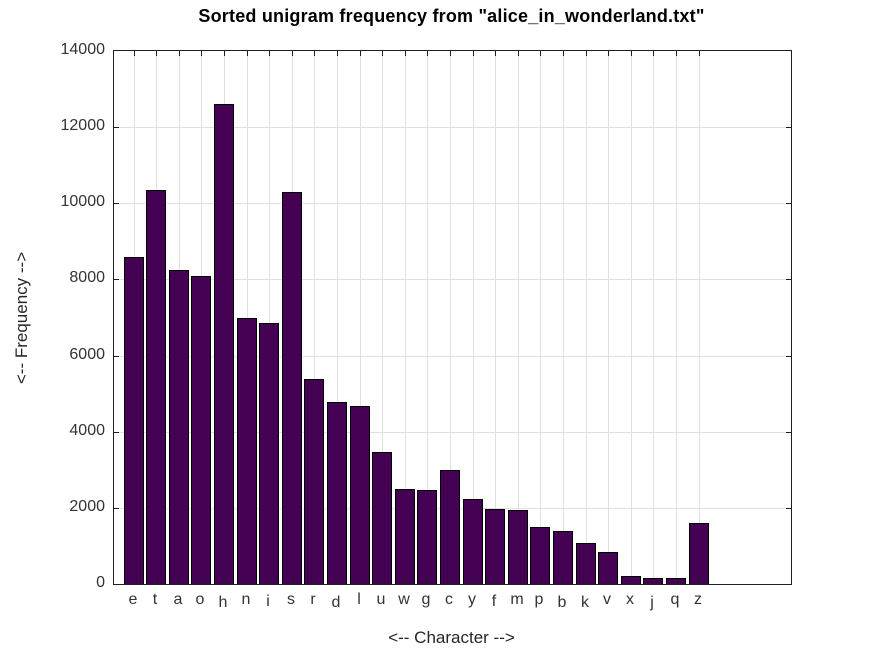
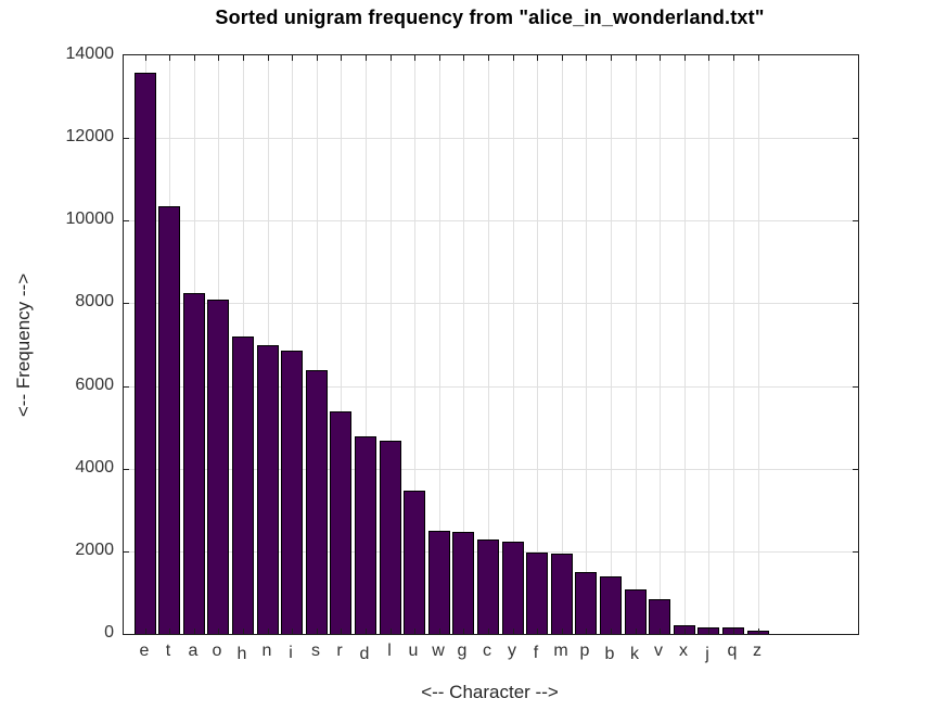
e: 8600 -> 13600
h: 12600 -> 7200
s: 10300 -> 6400
c: 3000 -> 2300
z: 1600 -> 100
